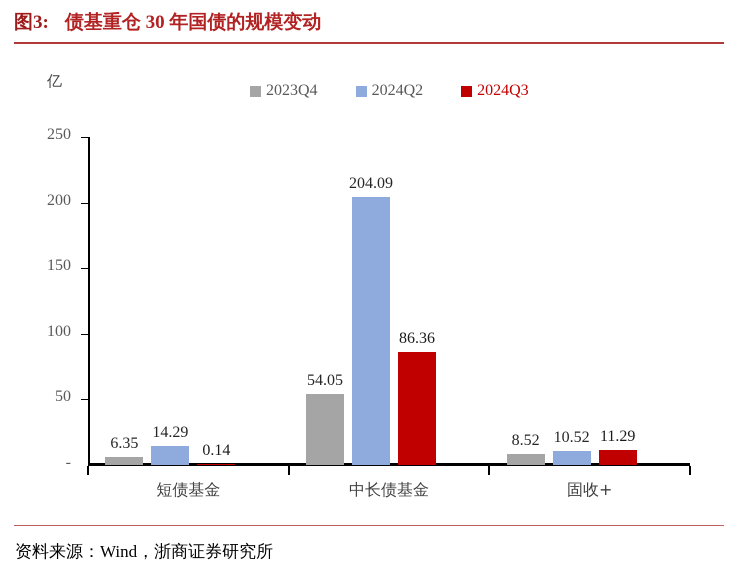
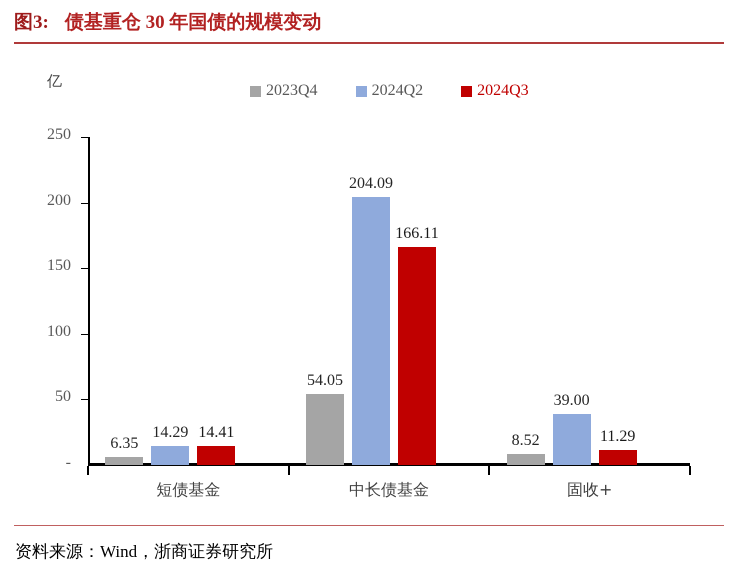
2024Q3/短债基金: 0.14 -> 14.41
2024Q3/中长债基金: 86.36 -> 166.11
2024Q2/固收+: 10.52 -> 39.00
